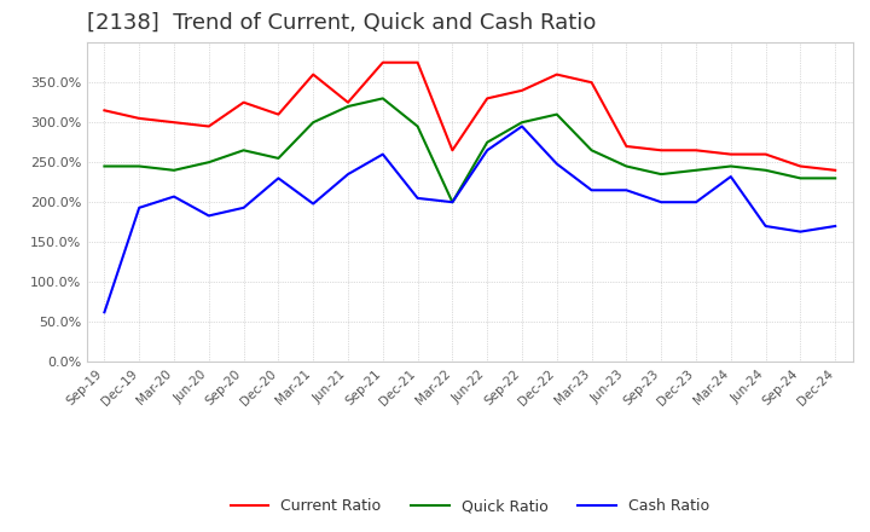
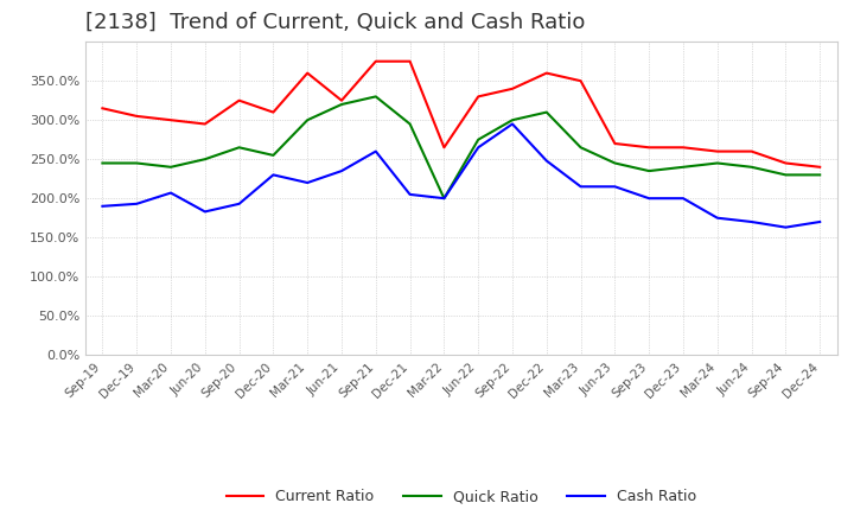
Cash Ratio/Sep-19: 62% -> 190%
Cash Ratio/Mar-21: 198% -> 220%
Cash Ratio/Mar-24: 232% -> 175%
